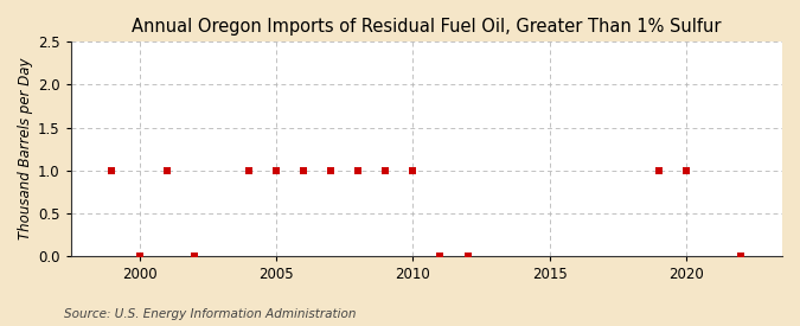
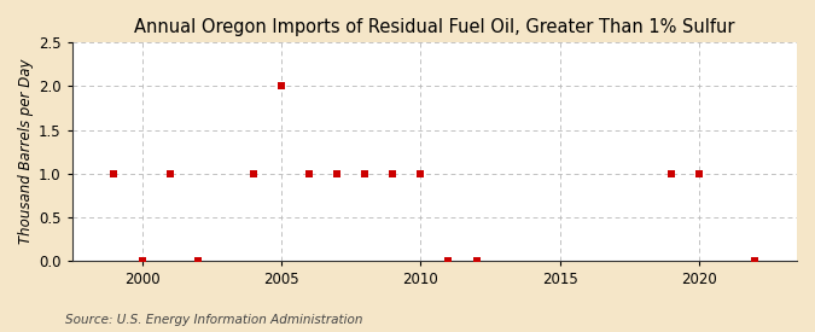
2005: 1 -> 2
